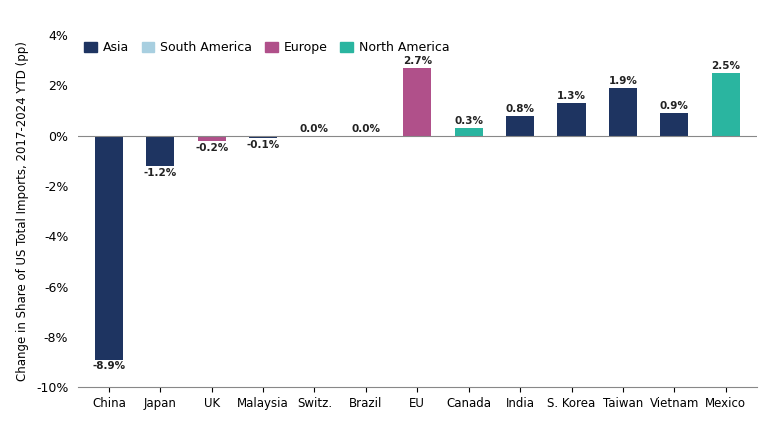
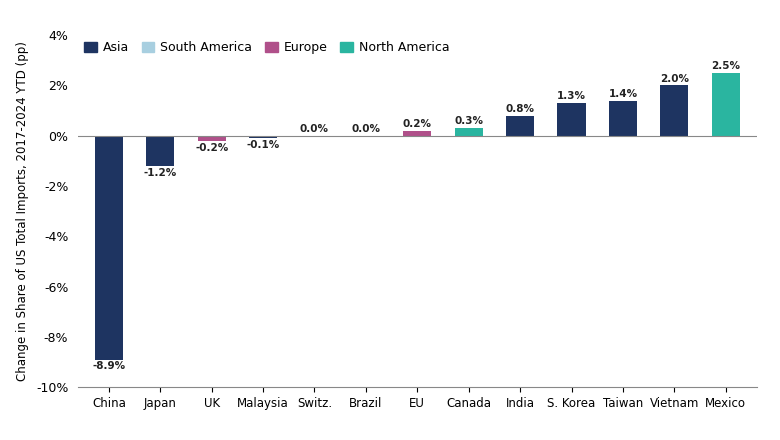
EU: 2.7% -> 0.2%
Taiwan: 1.9% -> 1.4%
Vietnam: 0.9% -> 2.0%
